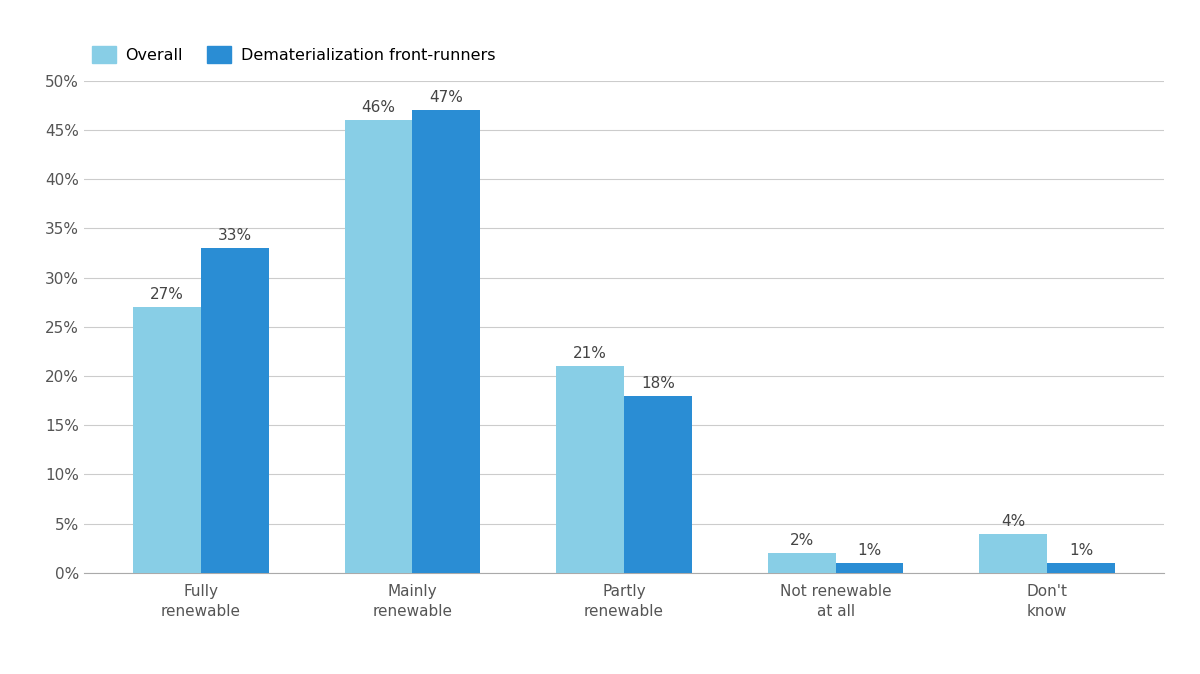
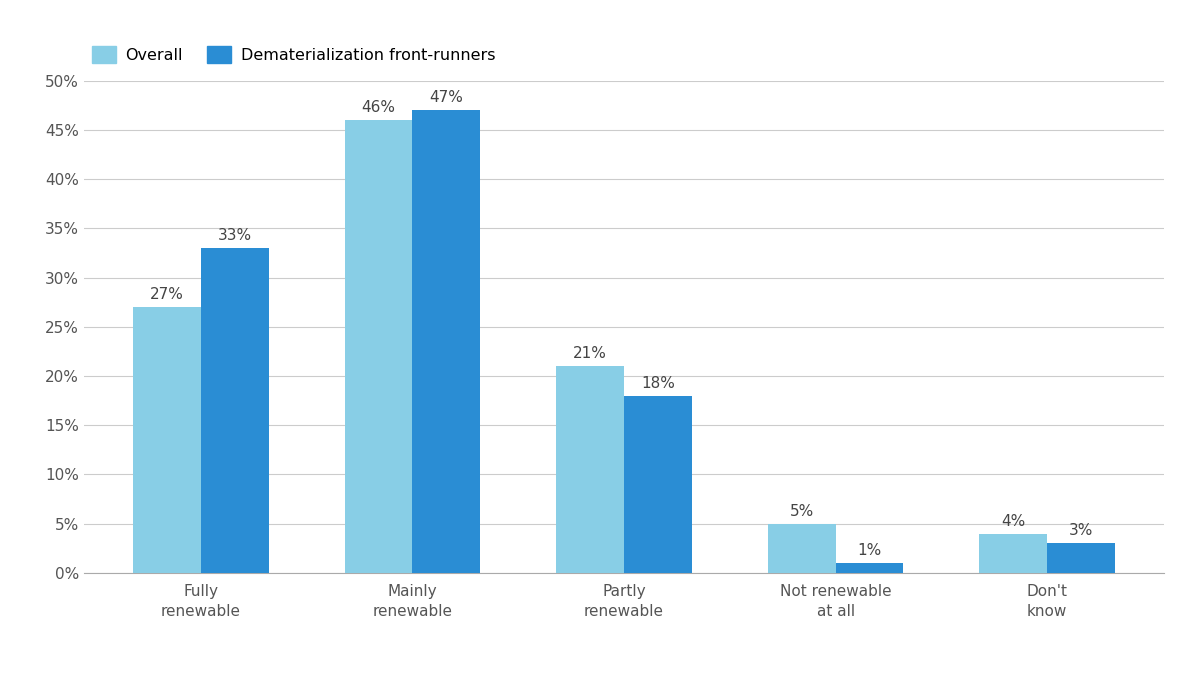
Overall/Not renewable at all: 2% -> 5%
Dematerialization front-runners/Don't know: 1% -> 3%
